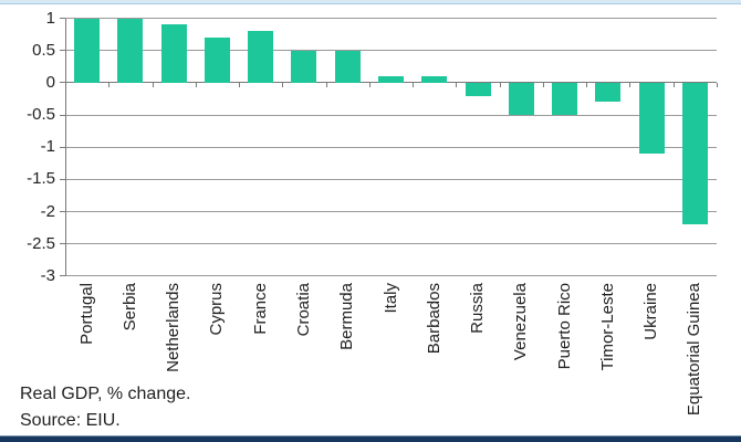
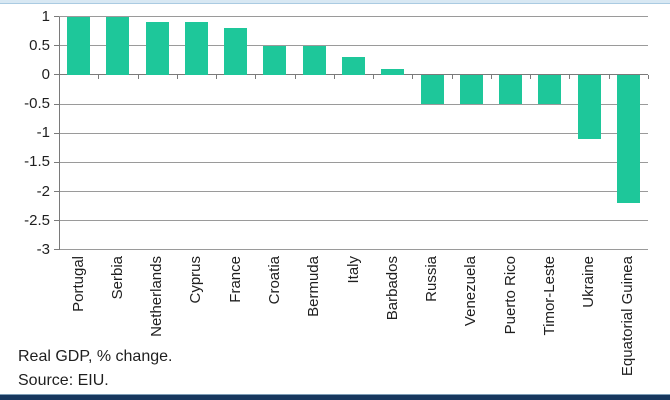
Cyprus: 0.7 -> 0.9
Italy: 0.1 -> 0.3
Russia: -0.2 -> -0.5
Timor-Leste: -0.3 -> -0.5
